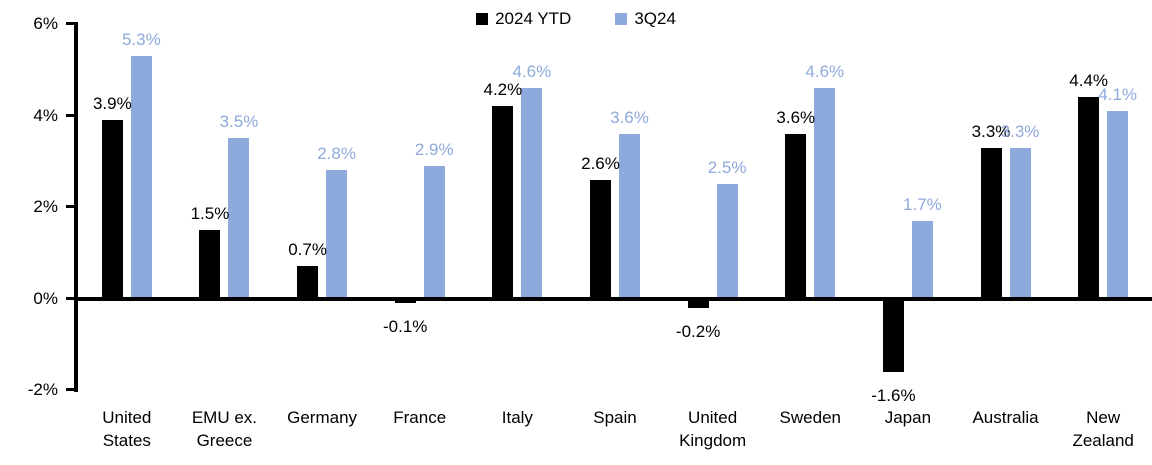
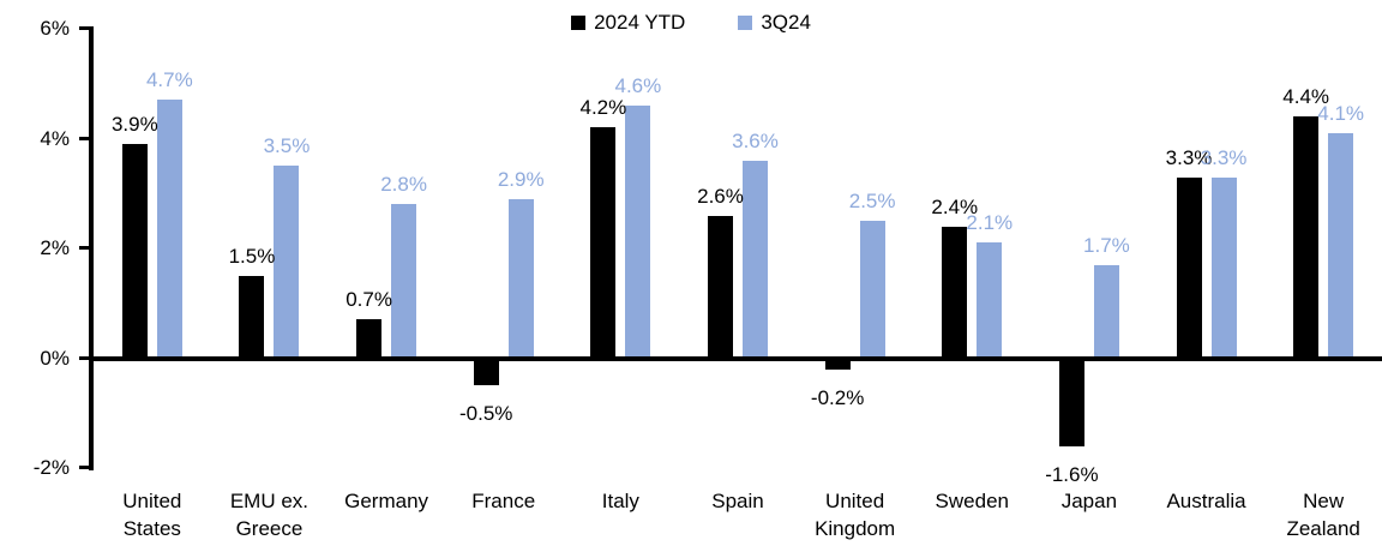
3Q24/United States: 5.3% -> 4.7%
2024 YTD/France: -0.1% -> -0.5%
2024 YTD/Sweden: 3.6% -> 2.4%
3Q24/Sweden: 4.6% -> 2.1%
